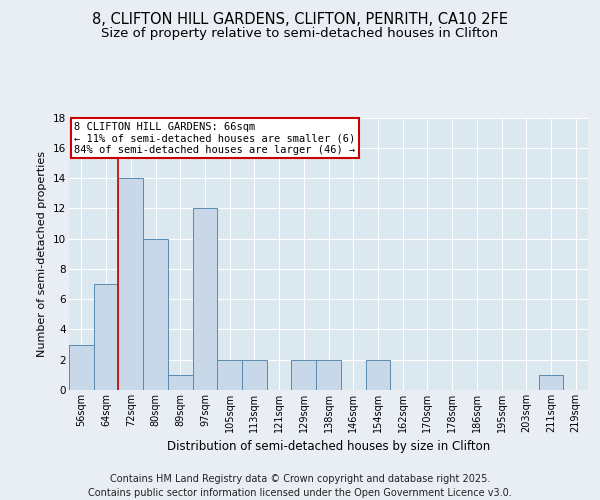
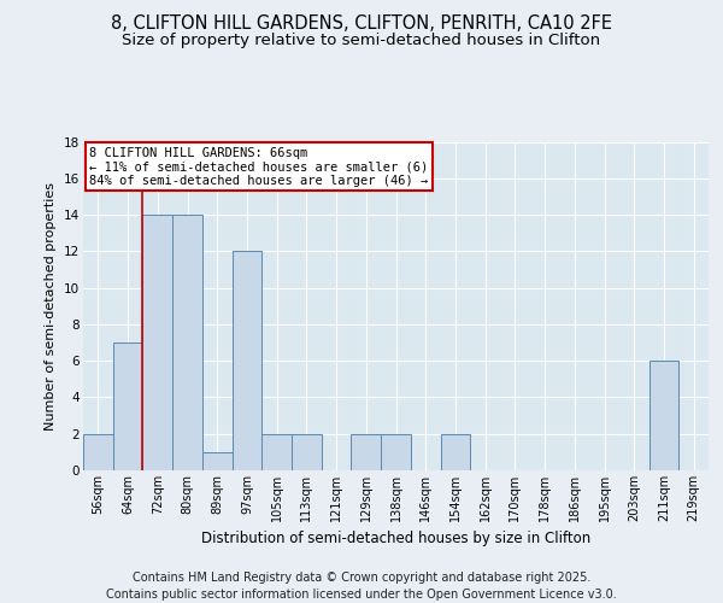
56sqm: 3 -> 2
80sqm: 10 -> 14
211sqm: 1 -> 6
